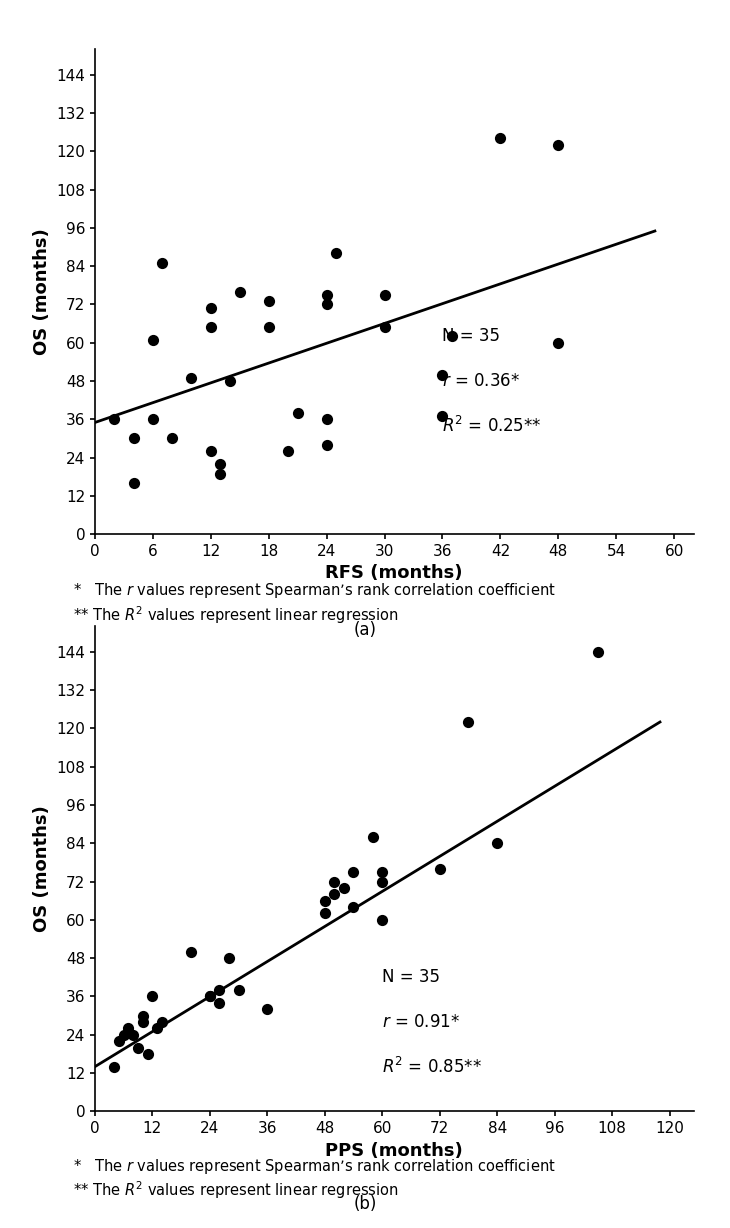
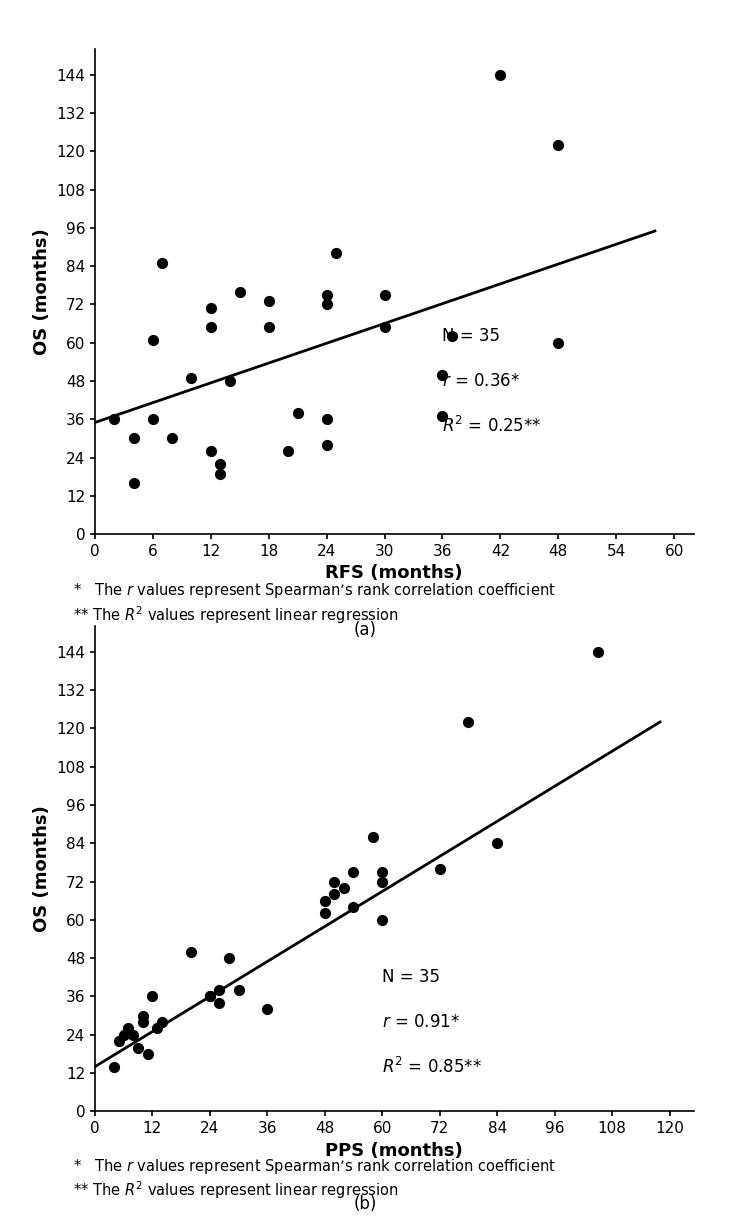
42: 124 -> 144
